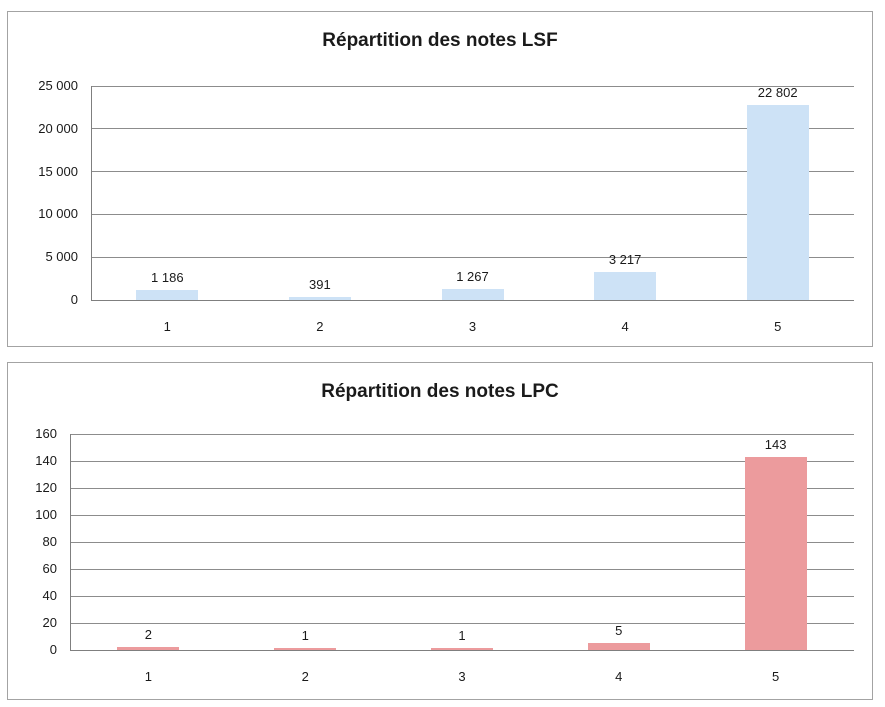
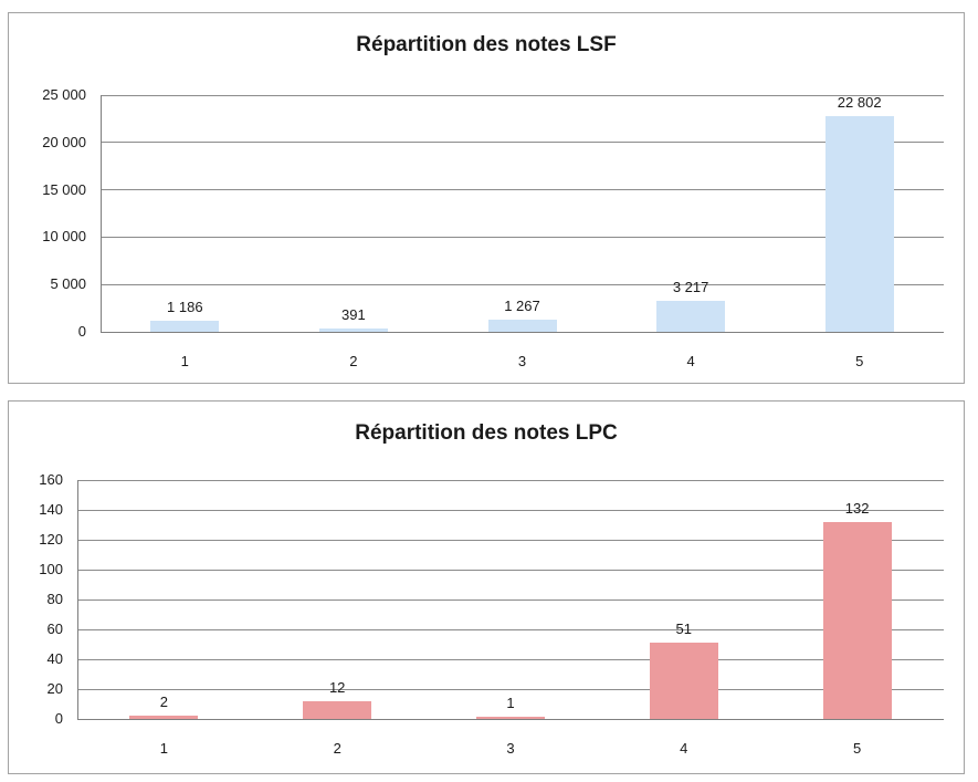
Répartition des notes LPC/2: 1 -> 12
Répartition des notes LPC/4: 5 -> 51
Répartition des notes LPC/5: 143 -> 132
